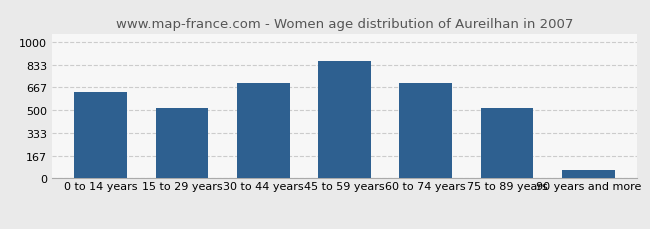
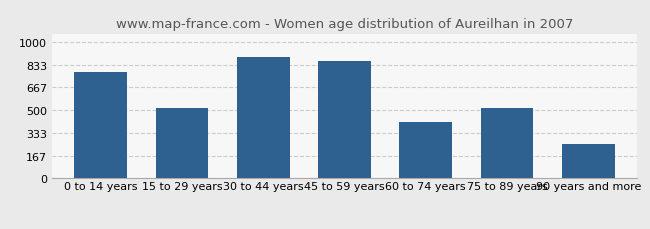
0 to 14 years: 630 -> 780
30 to 44 years: 700 -> 890
60 to 74 years: 700 -> 410
90 years and more: 60 -> 250
